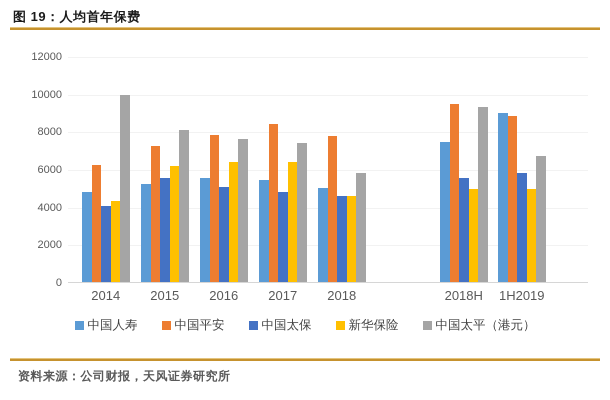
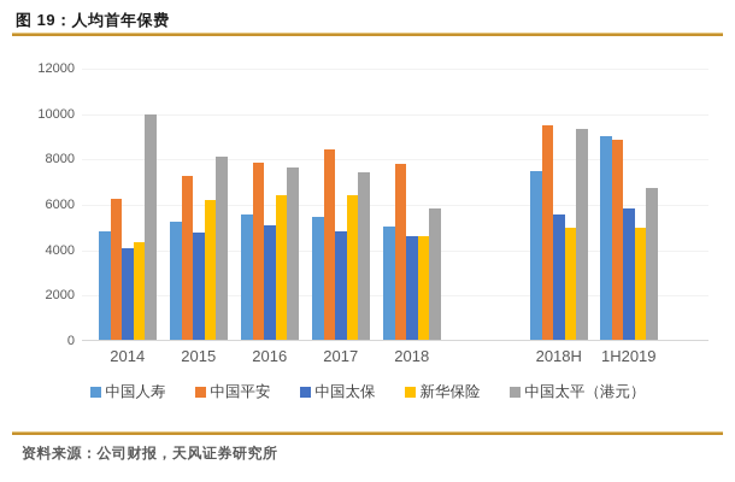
中国太保/2015: 5500 -> 4800
